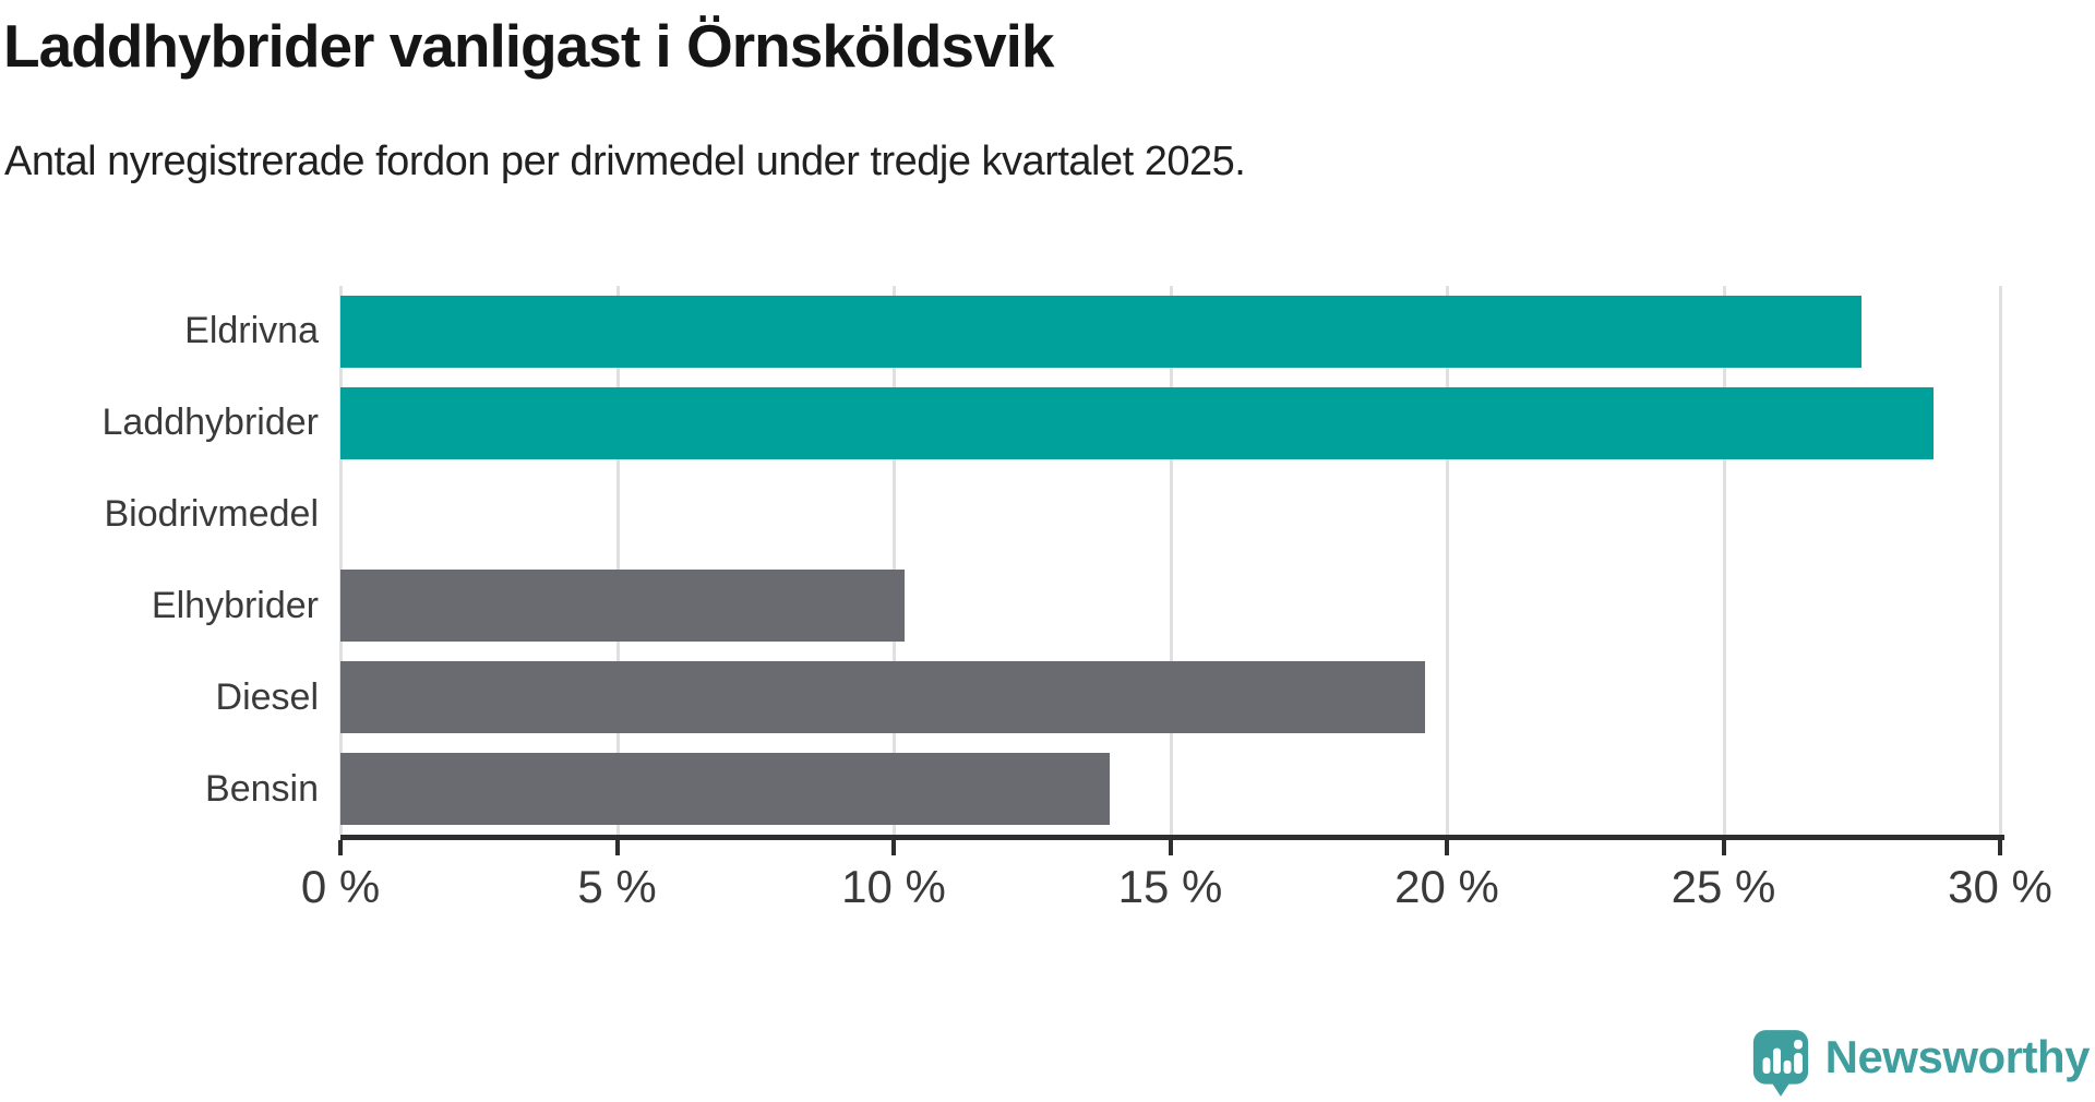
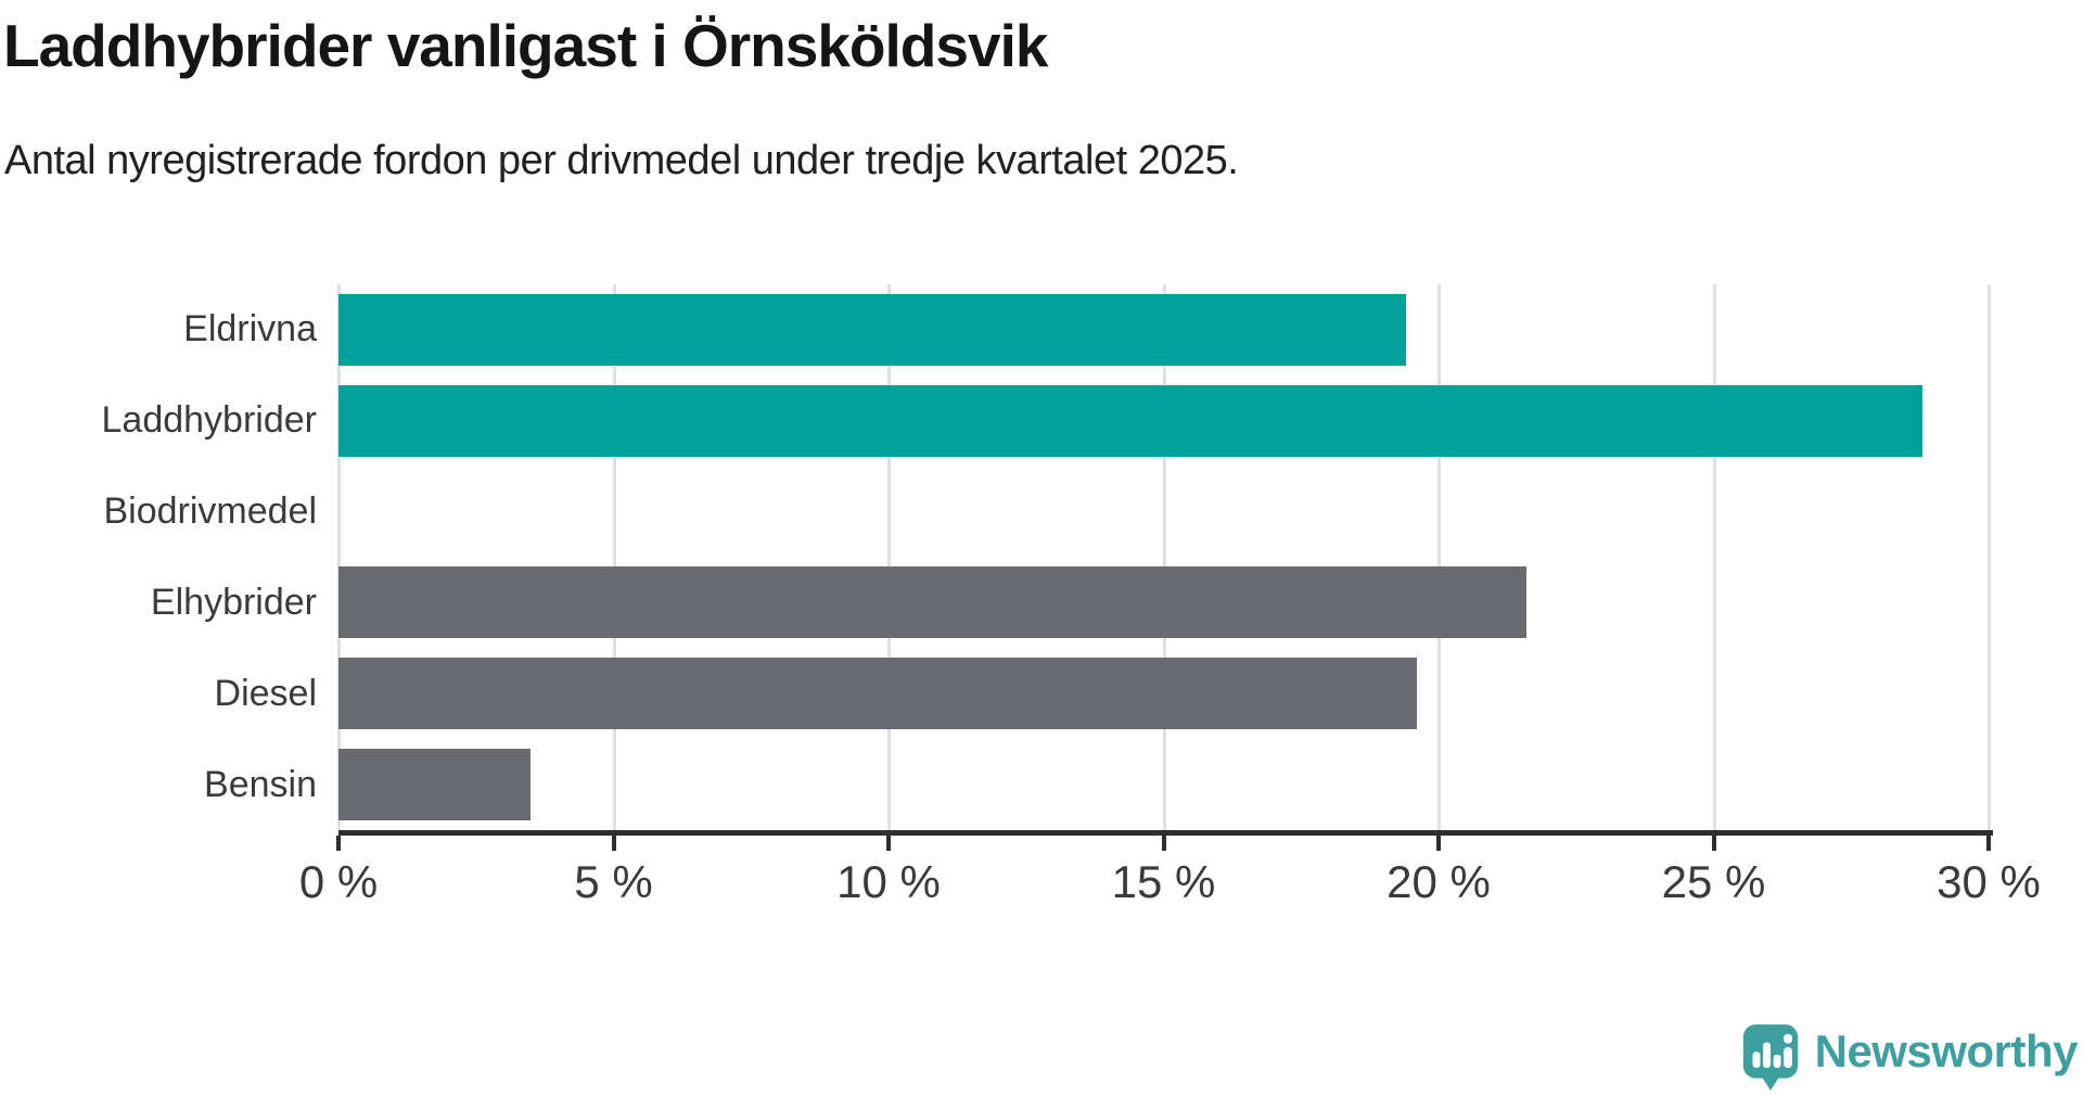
Eldrivna: 27.5% -> 19.4%
Elhybrider: 10.2% -> 21.6%
Bensin: 13.9% -> 3.5%
